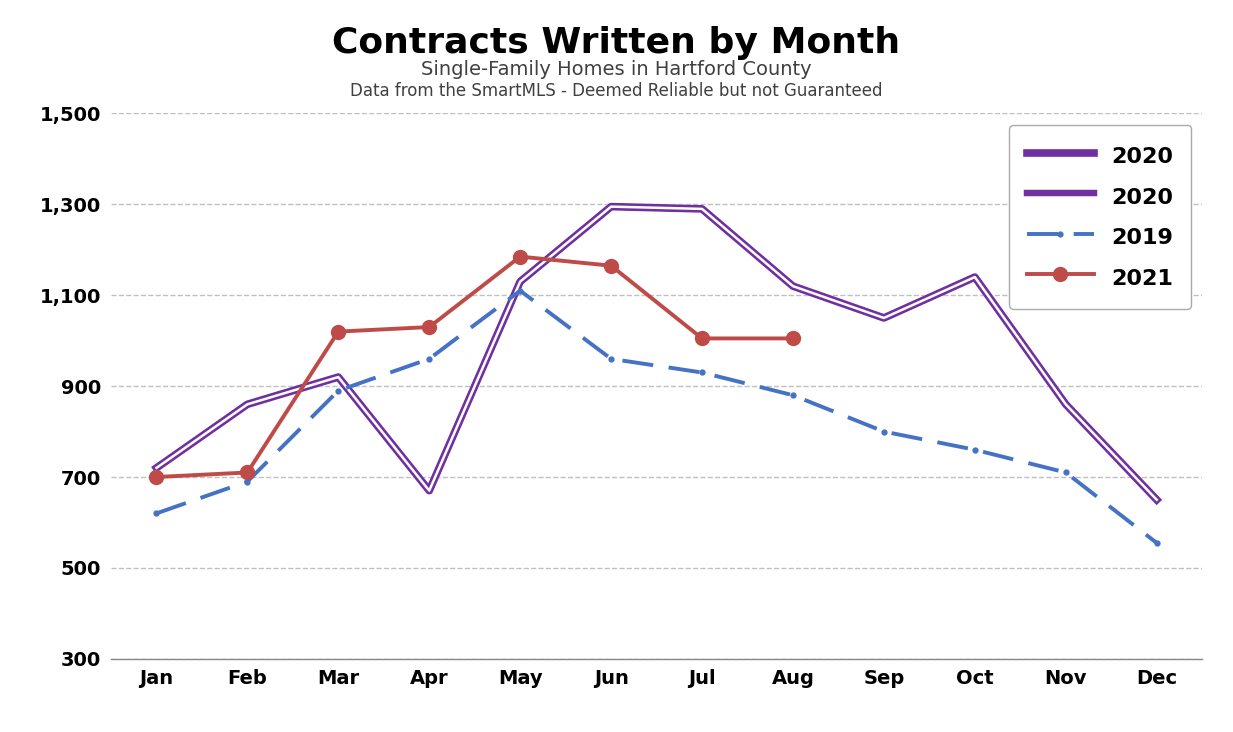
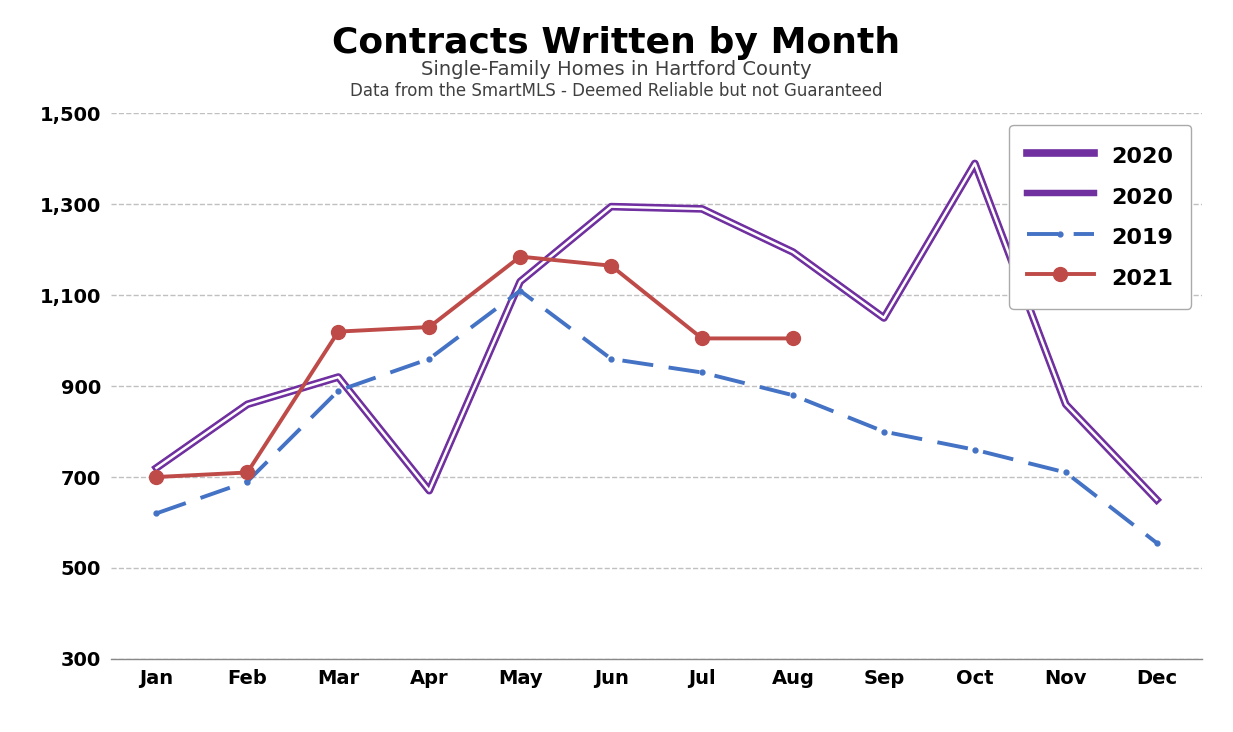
2020/Aug: 1,120 -> 1,195
2020/Oct: 1,140 -> 1,390
